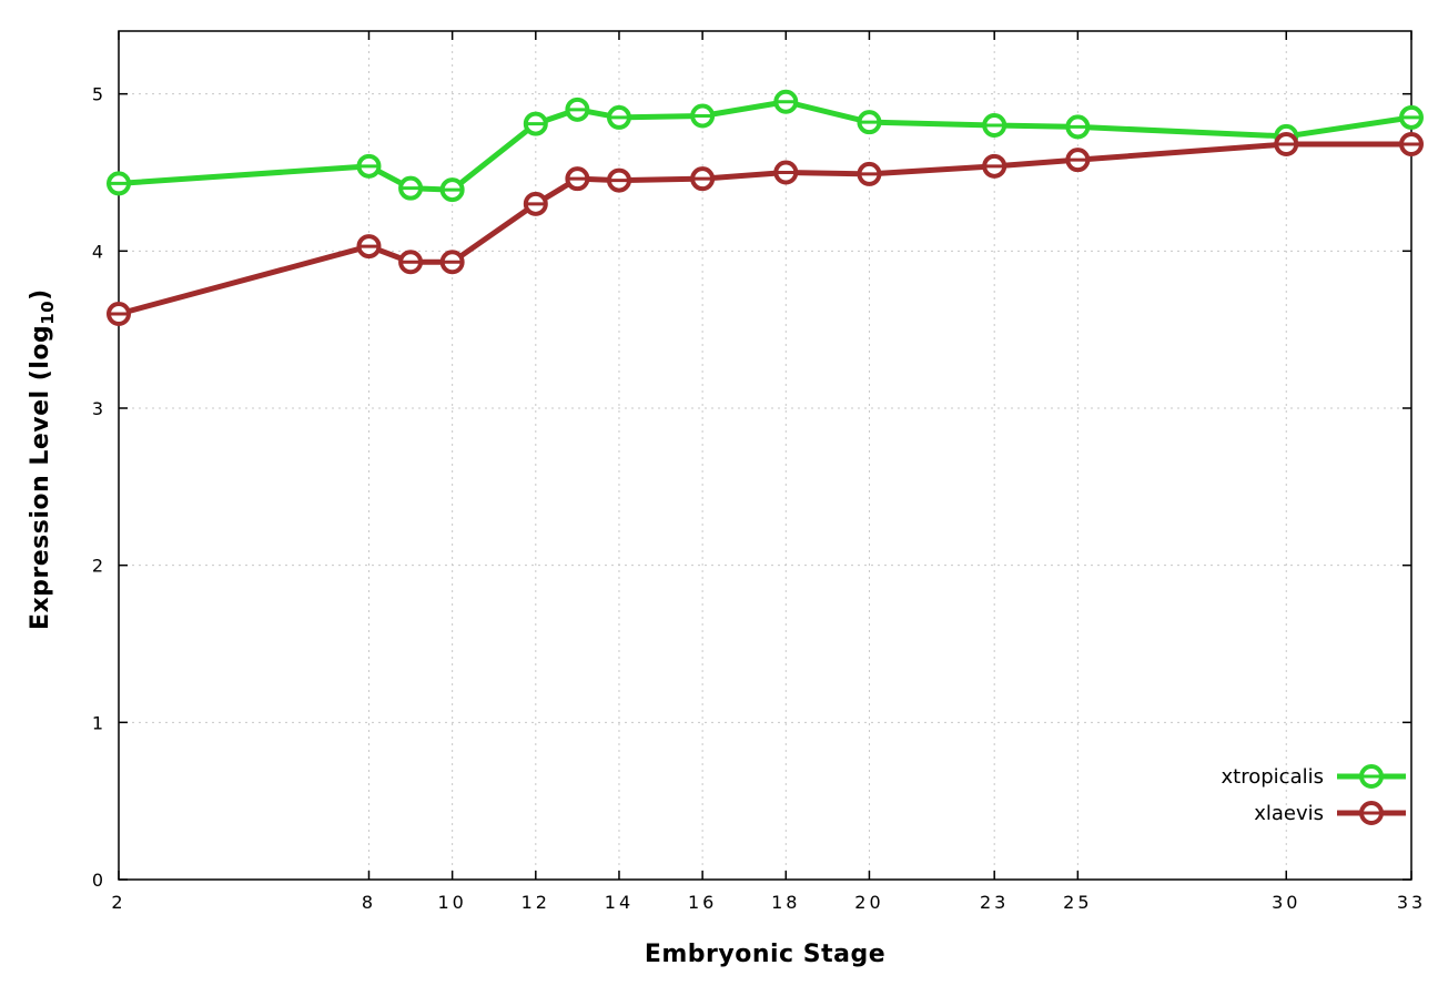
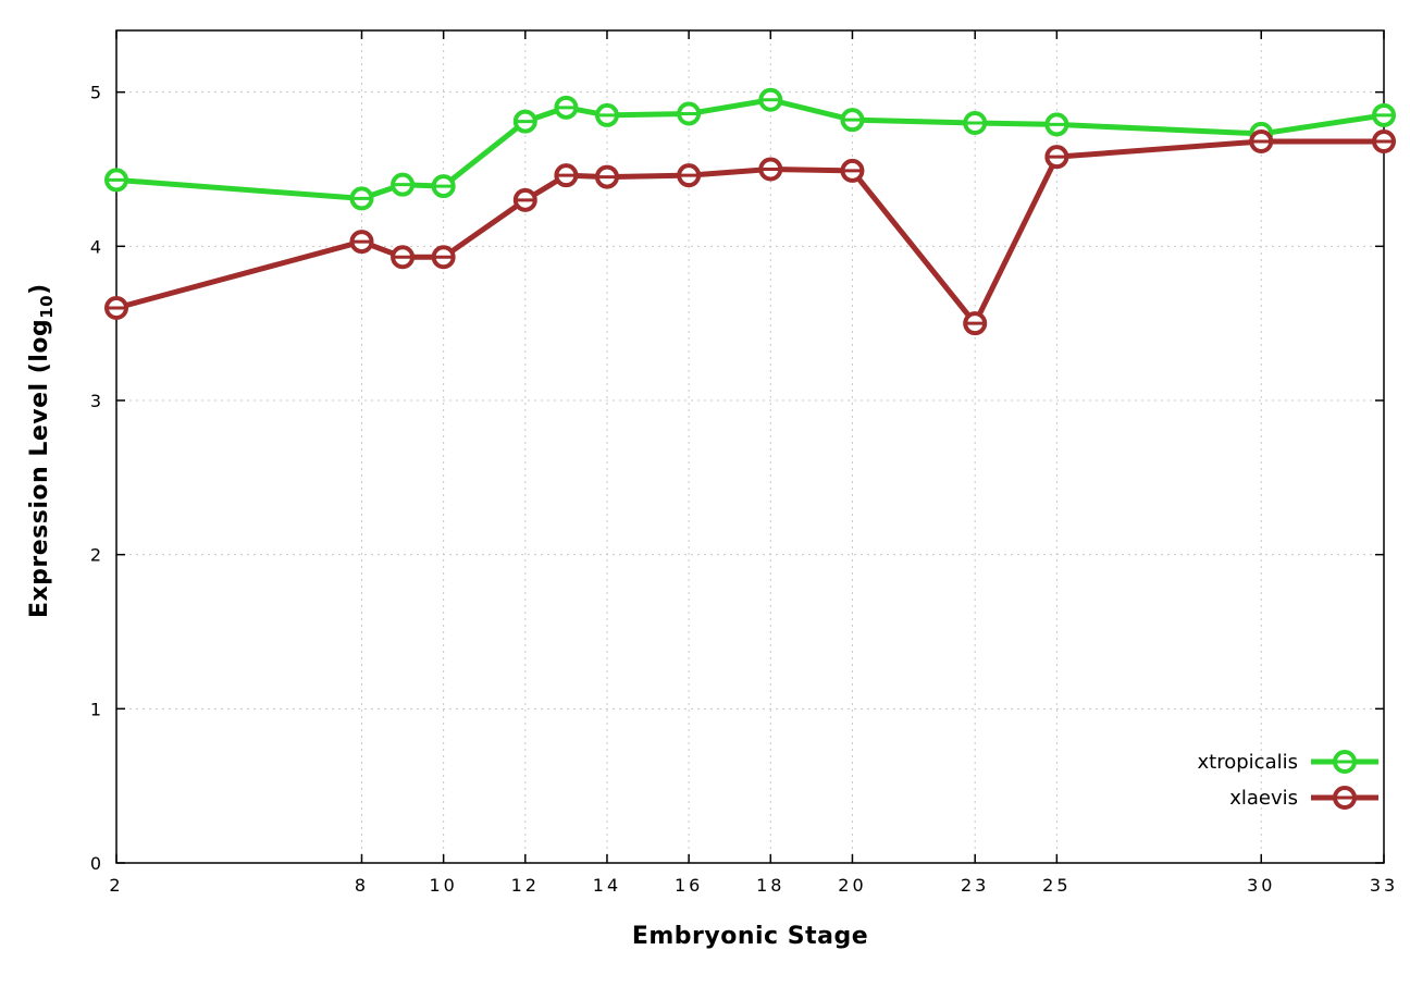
xtropicalis/8: 4.54 -> 4.31
xlaevis/23: 4.54 -> 3.50
